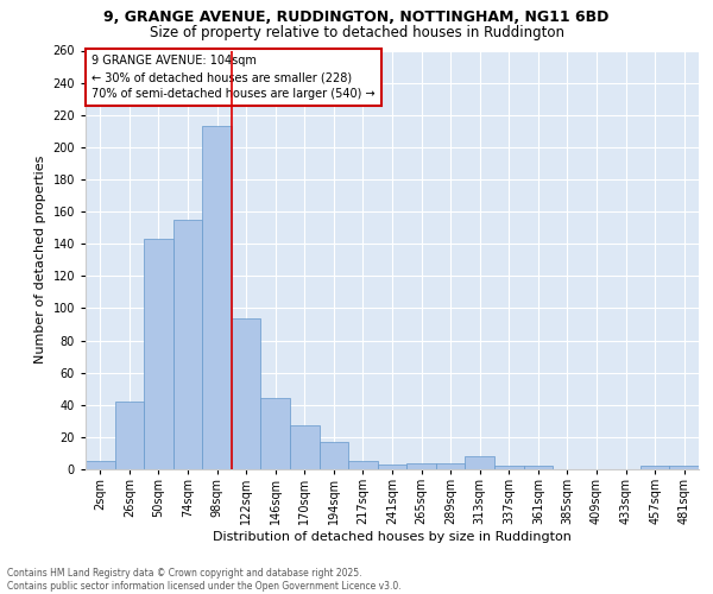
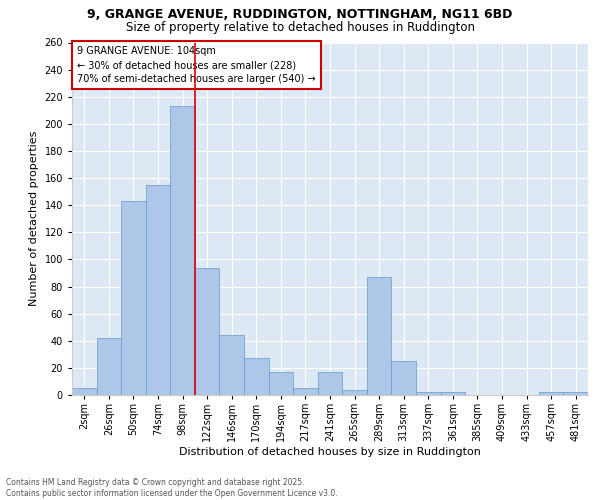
241sqm: 3 -> 17
289sqm: 4 -> 87
313sqm: 8 -> 25
